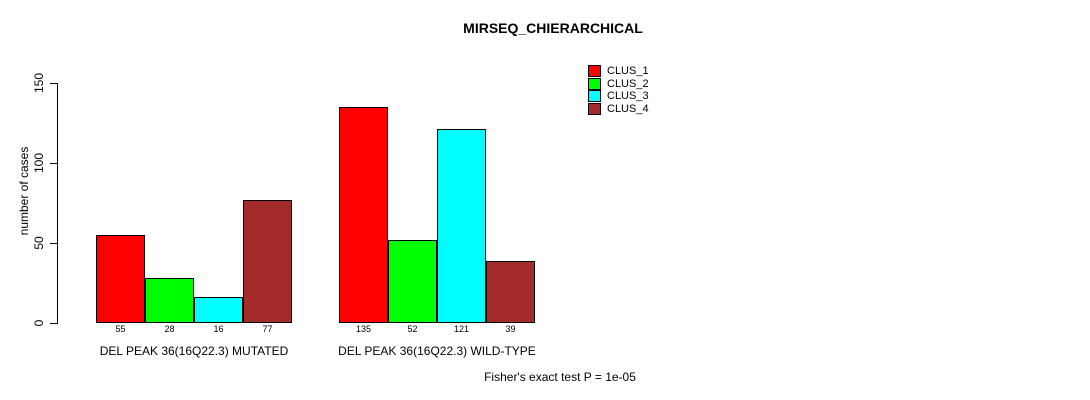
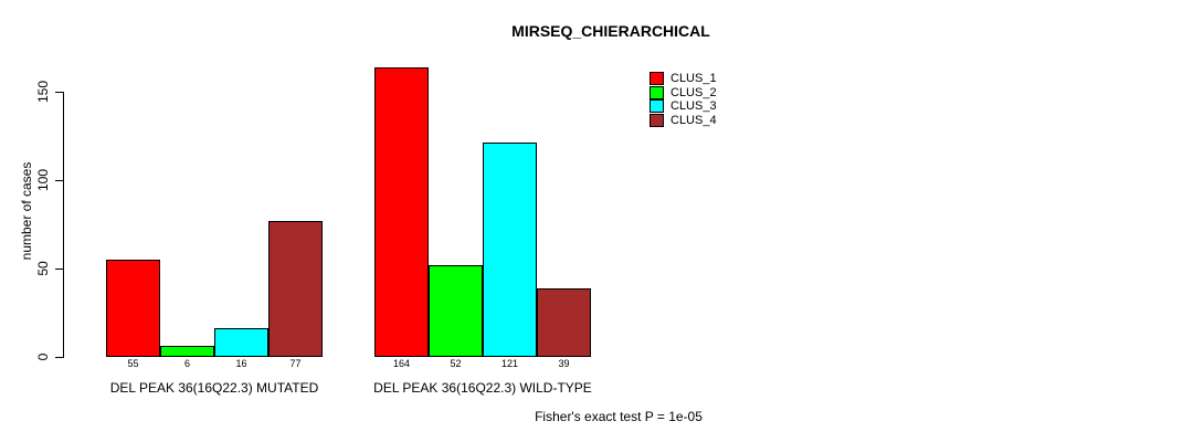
CLUS_2/DEL PEAK 36(16Q22.3) MUTATED: 28 -> 6
CLUS_1/DEL PEAK 36(16Q22.3) WILD-TYPE: 135 -> 164
